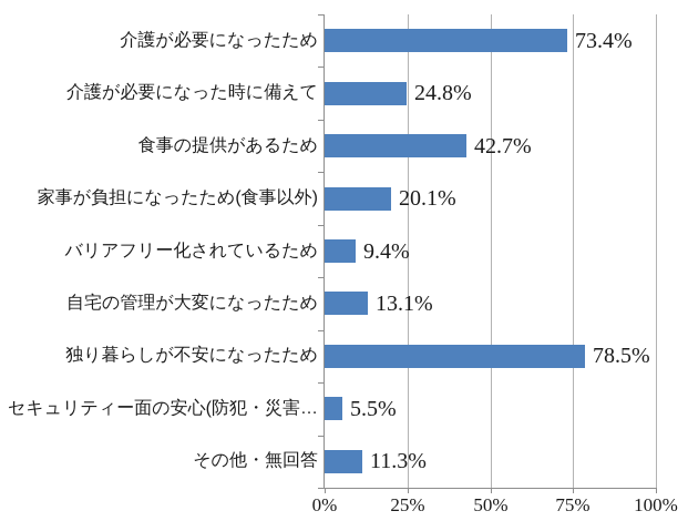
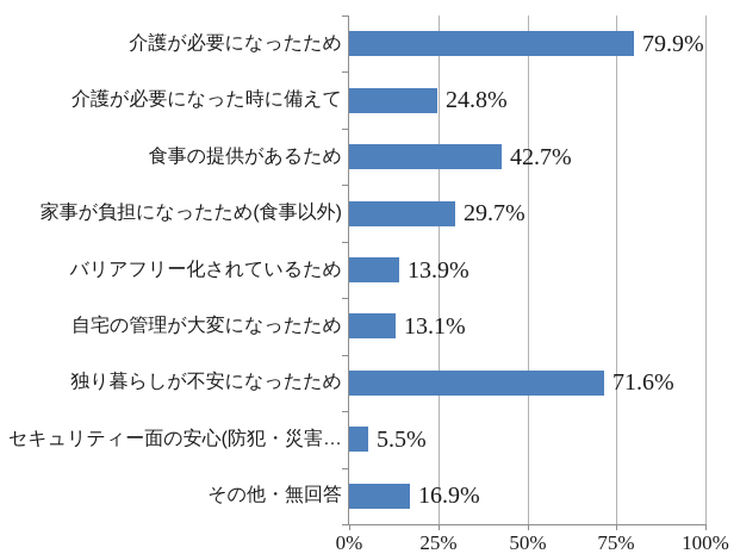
介護が必要になったため: 73.4% -> 79.9%
家事が負担になったため(食事以外): 20.1% -> 29.7%
バリアフリー化されているため: 9.4% -> 13.9%
独り暮らしが不安になったため: 78.5% -> 71.6%
その他・無回答: 11.3% -> 16.9%
